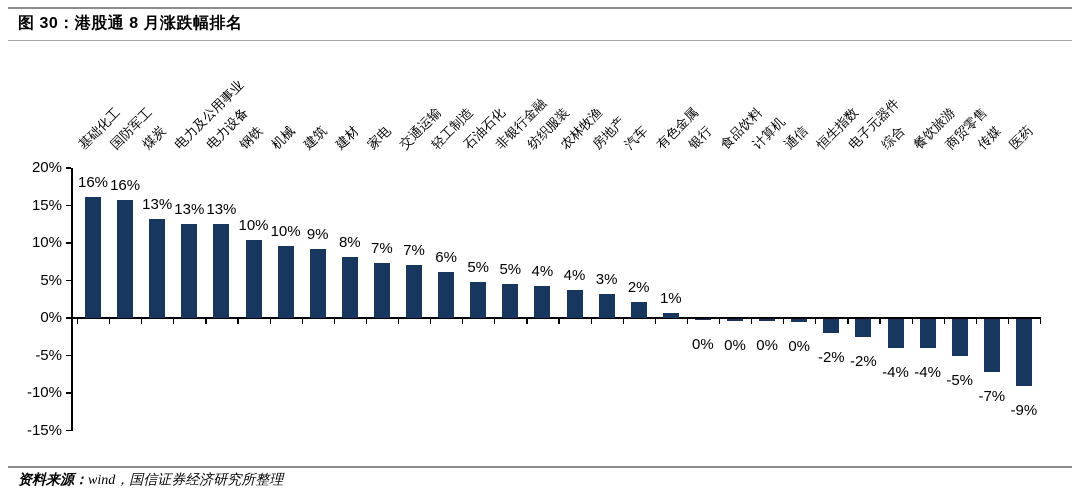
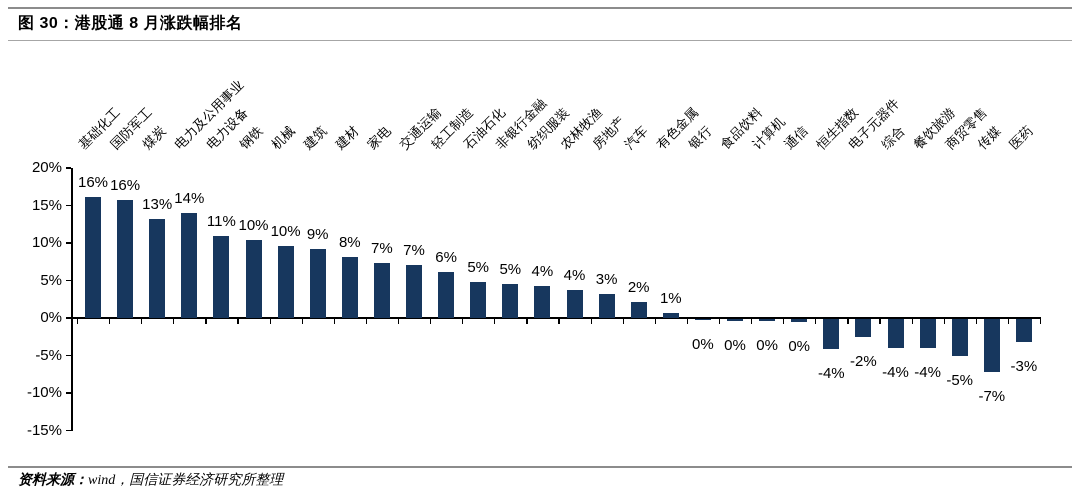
电力及公用事业: 13% -> 14%
电力设备: 13% -> 11%
恒生指数: -2% -> -4%
医药: -9% -> -3%
